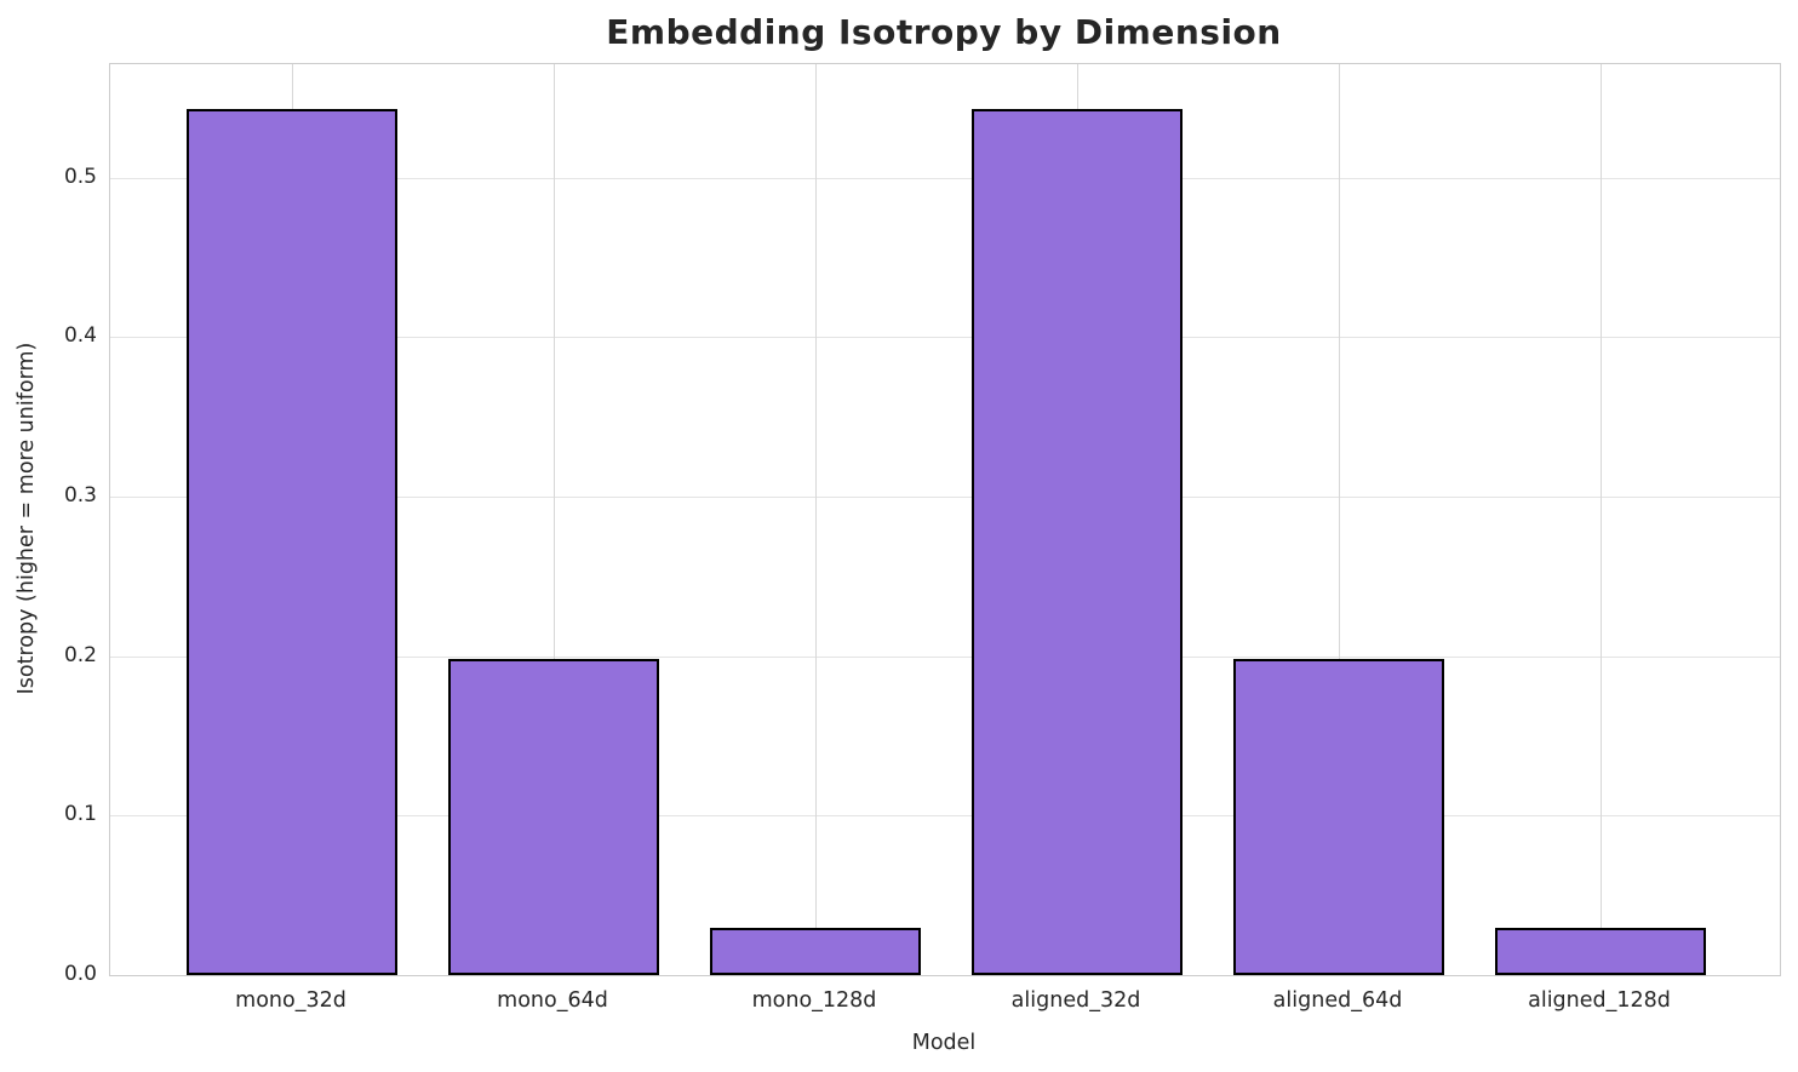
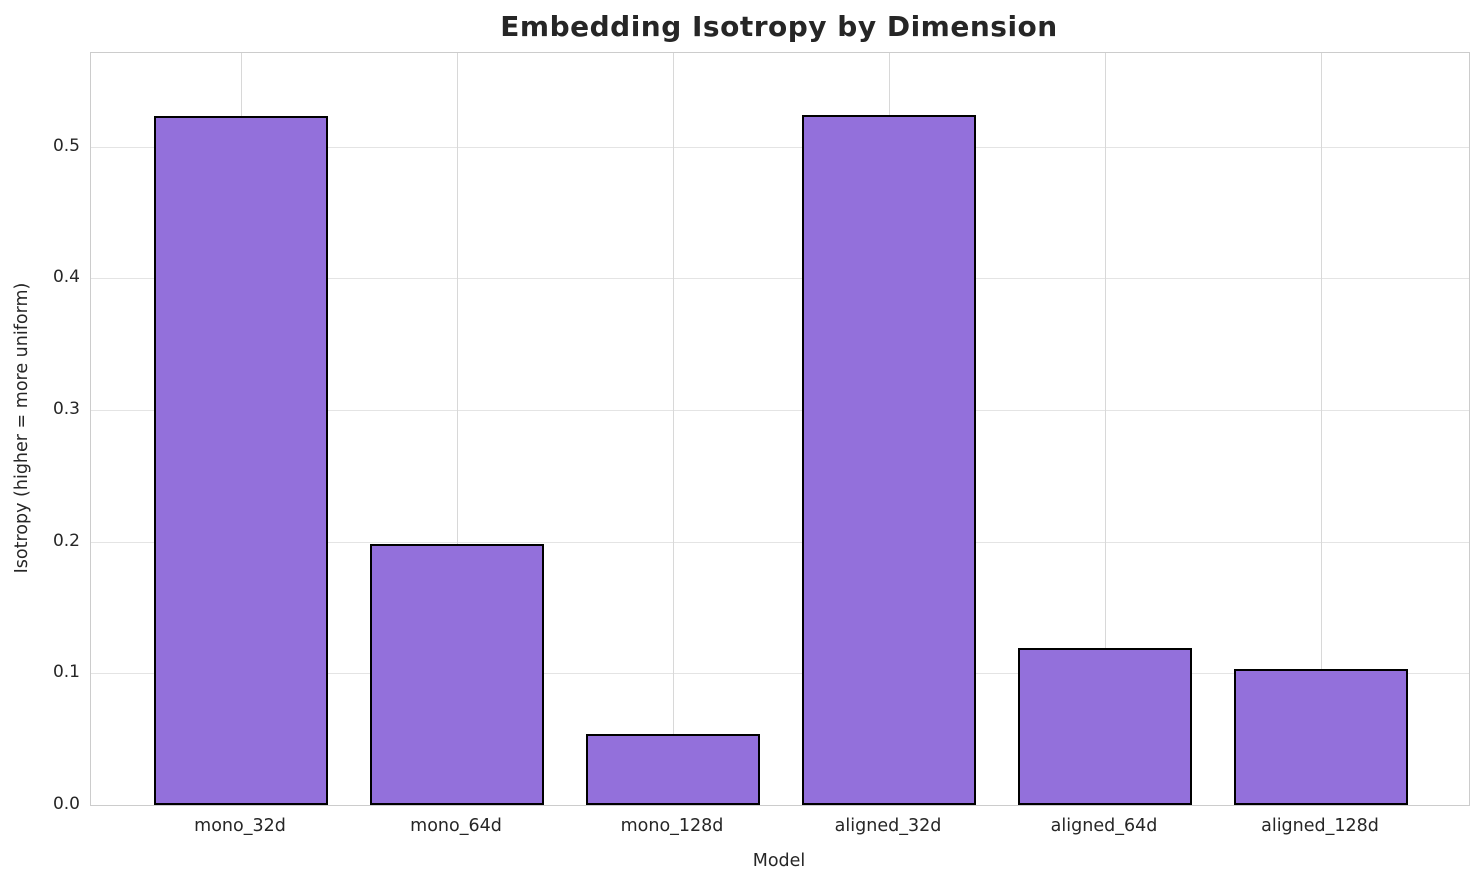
mono_32d: 0.543 -> 0.523
mono_128d: 0.030 -> 0.054
aligned_32d: 0.543 -> 0.524
aligned_64d: 0.198 -> 0.119
aligned_128d: 0.030 -> 0.103
